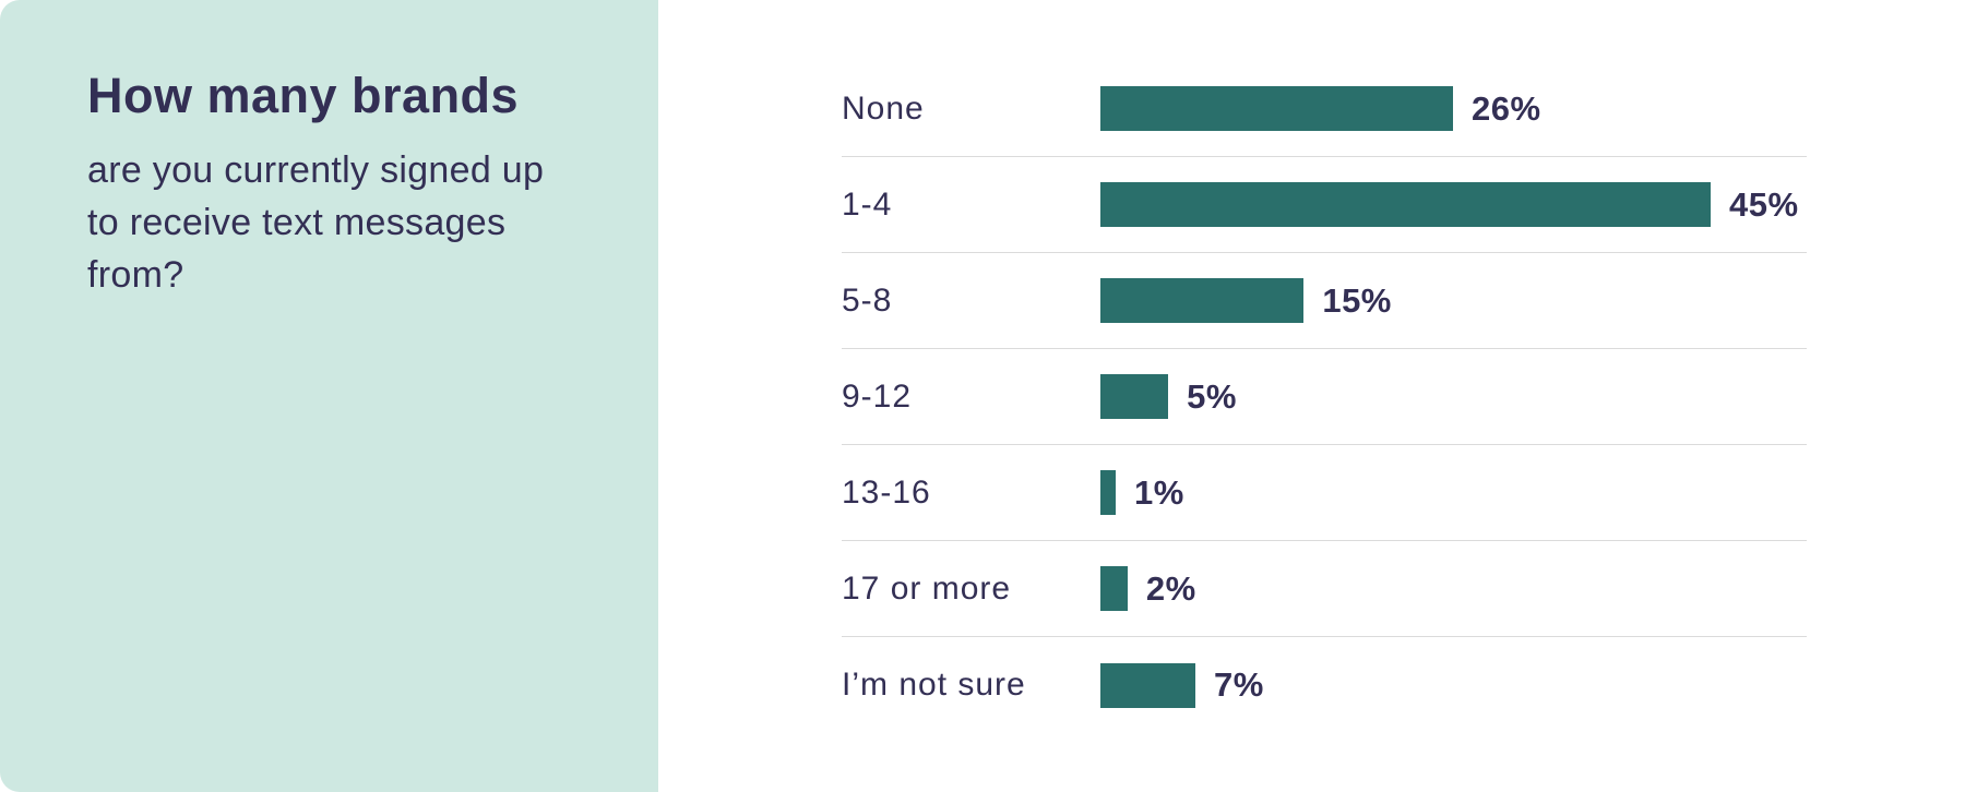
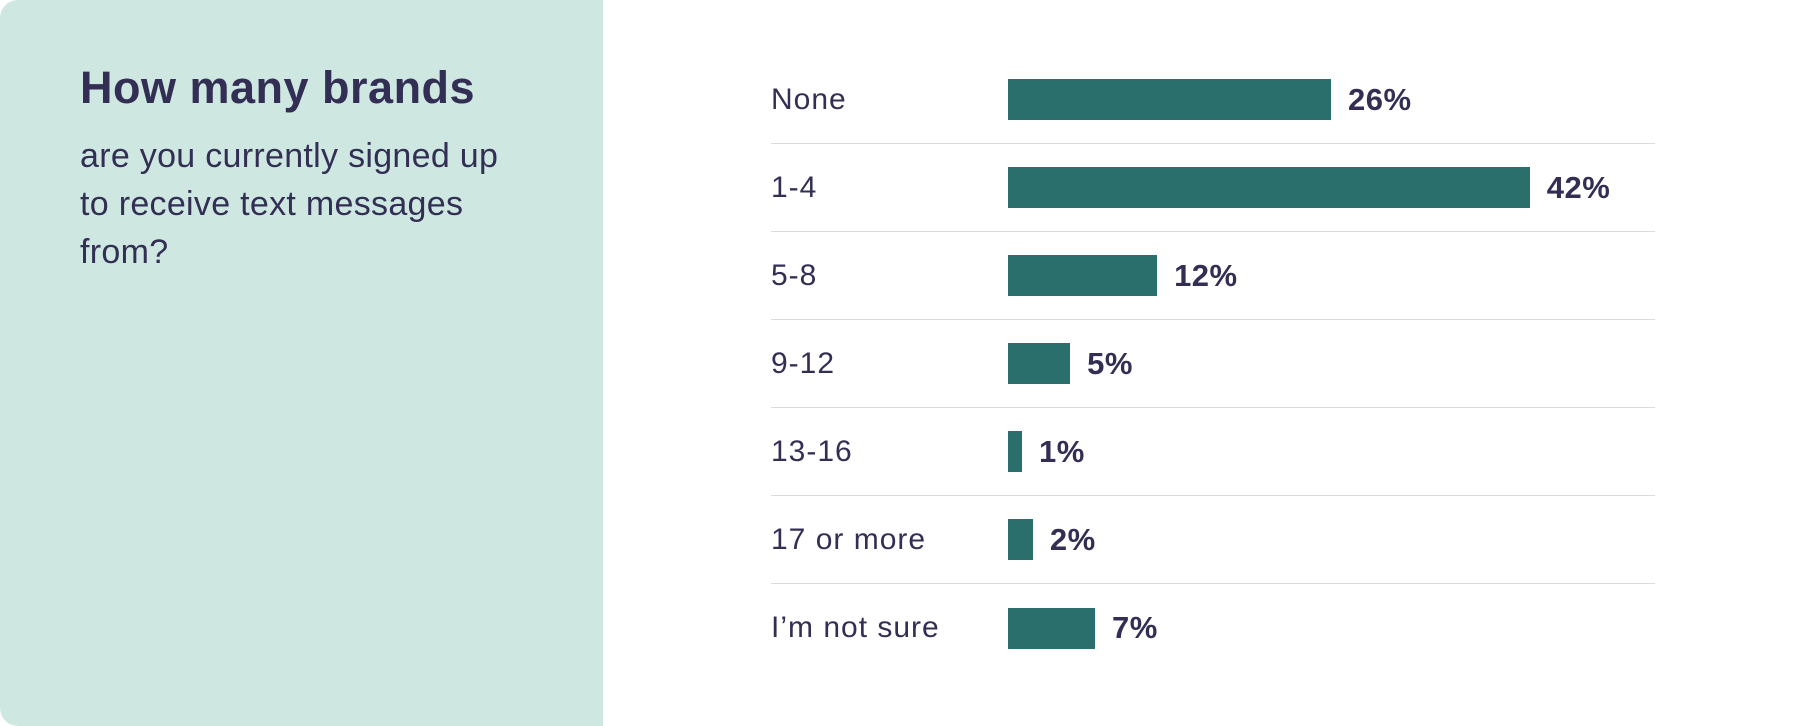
1-4: 45% -> 42%
5-8: 15% -> 12%
